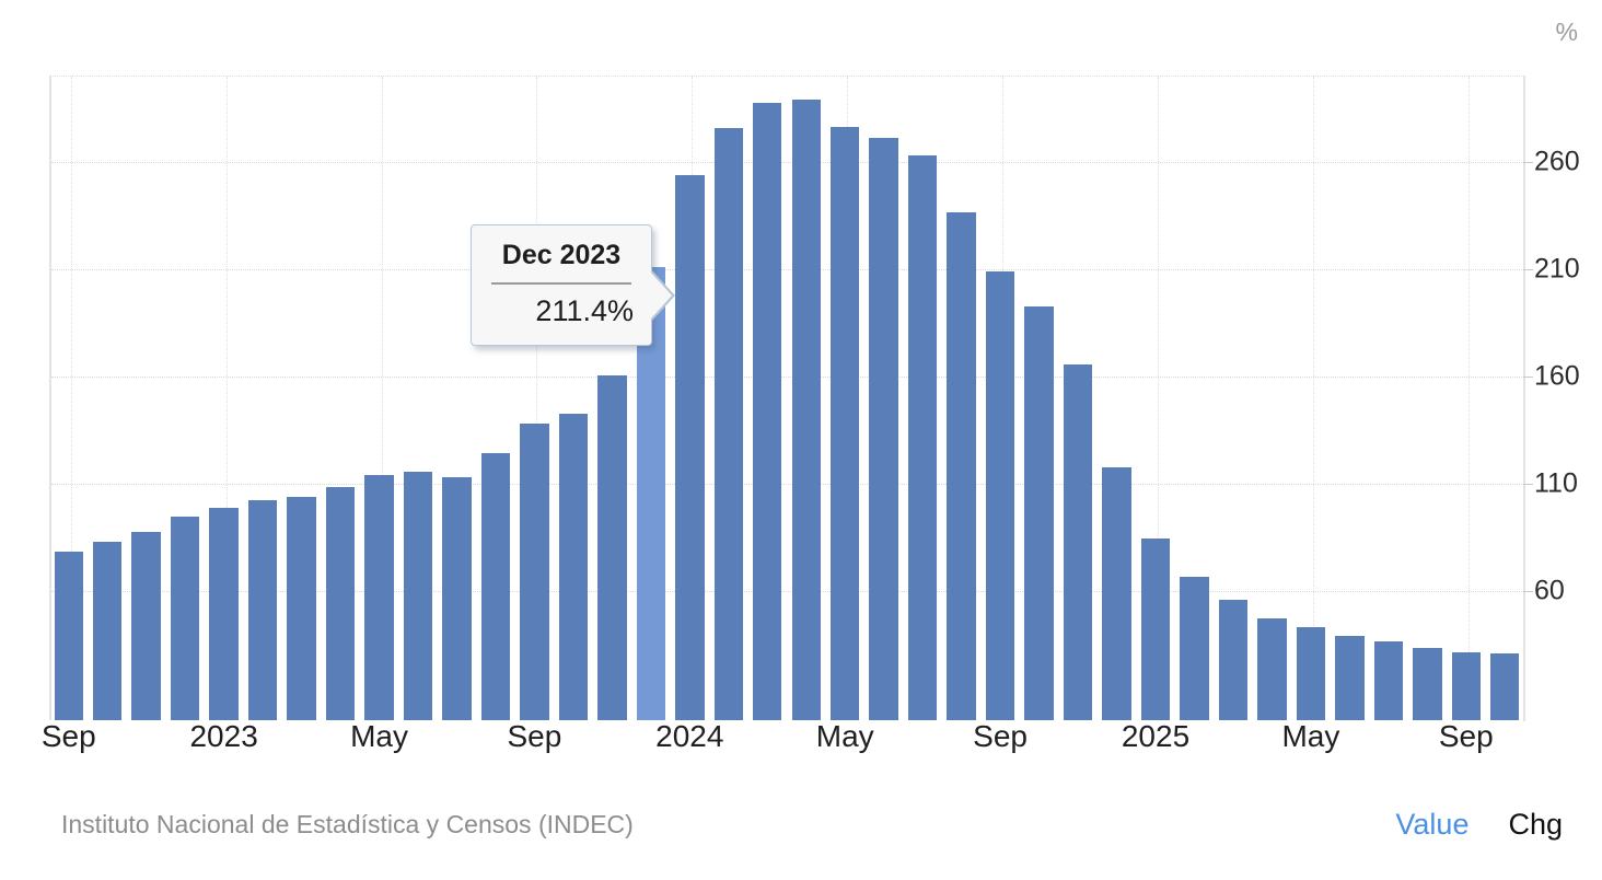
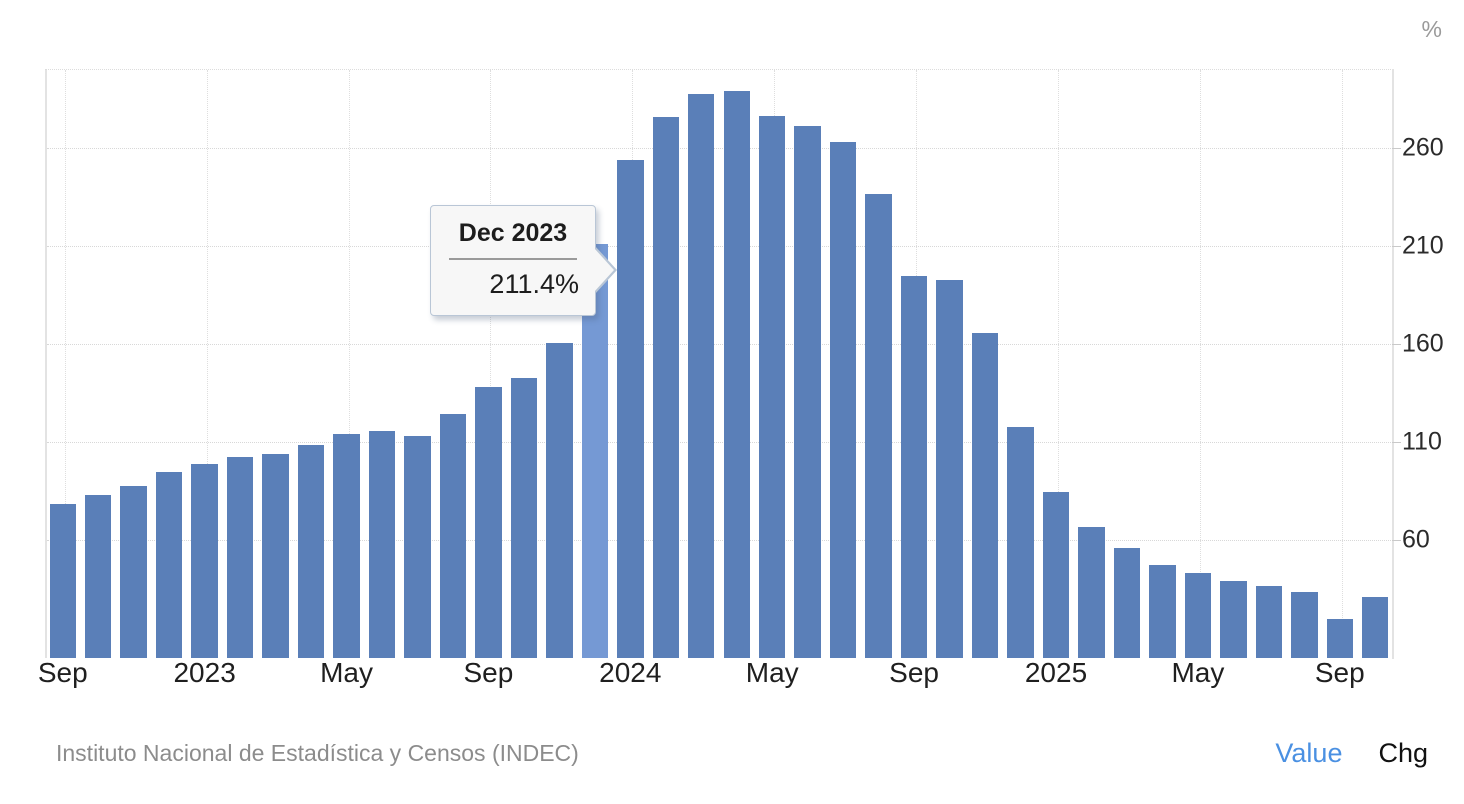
Sep 2024: 209 -> 195
Sep 2025: 32 -> 20
